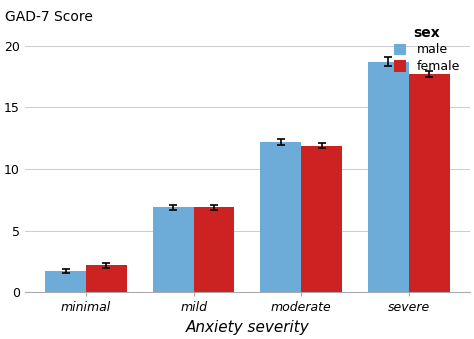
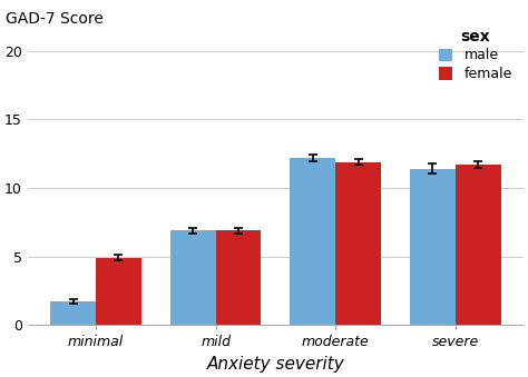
female/minimal: 2.2 -> 4.9
male/severe: 18.7 -> 11.4
female/severe: 17.7 -> 11.7
